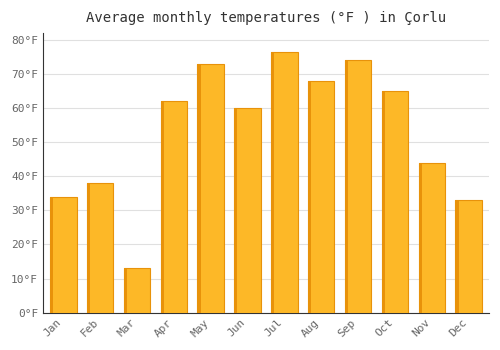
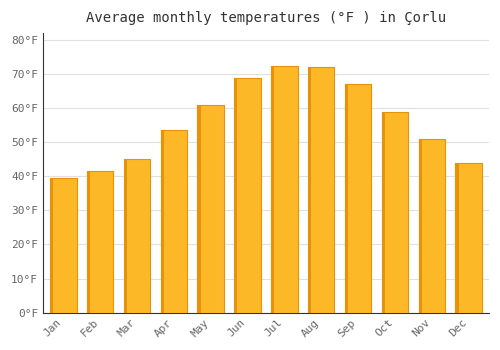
Jan: 34.0°F -> 39.5°F
Feb: 38.0°F -> 41.5°F
Mar: 13.0°F -> 45.0°F
Apr: 62.0°F -> 53.5°F
May: 73.0°F -> 61.0°F
Jun: 60.0°F -> 69.0°F
Jul: 76.5°F -> 72.5°F
Aug: 68.0°F -> 72.0°F
Sep: 74.0°F -> 67.0°F
Oct: 65.0°F -> 59.0°F
Nov: 44.0°F -> 51.0°F
Dec: 33.0°F -> 44.0°F
